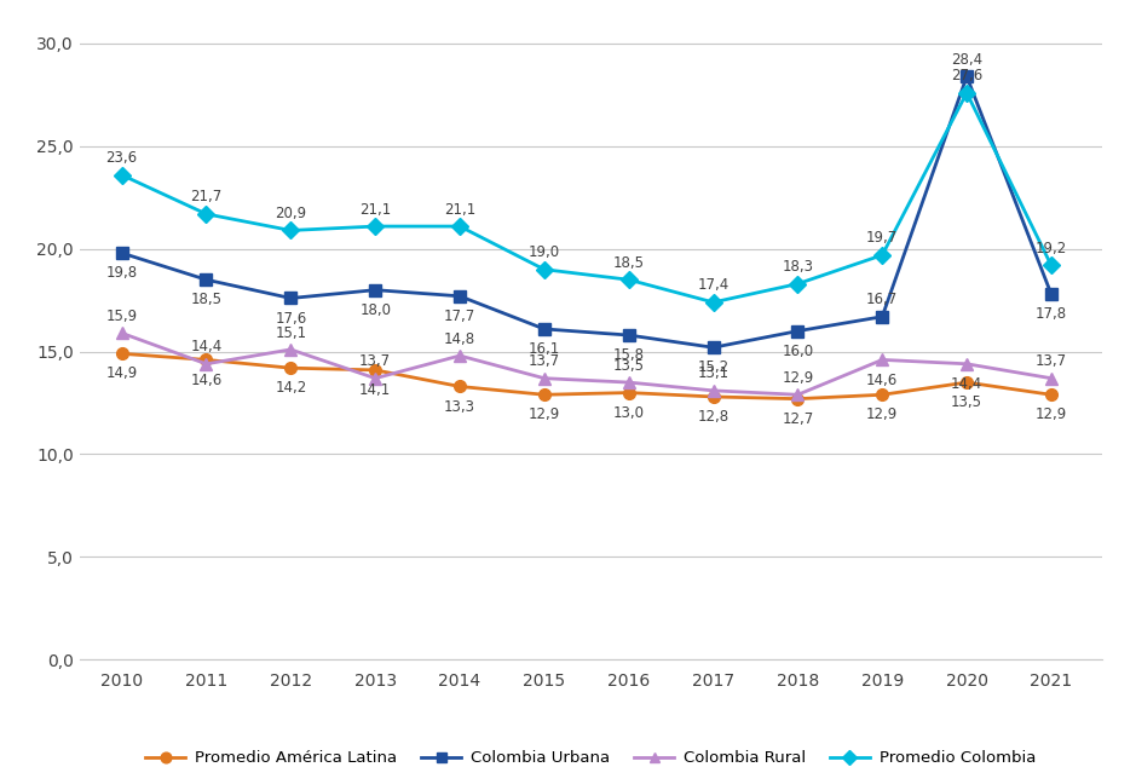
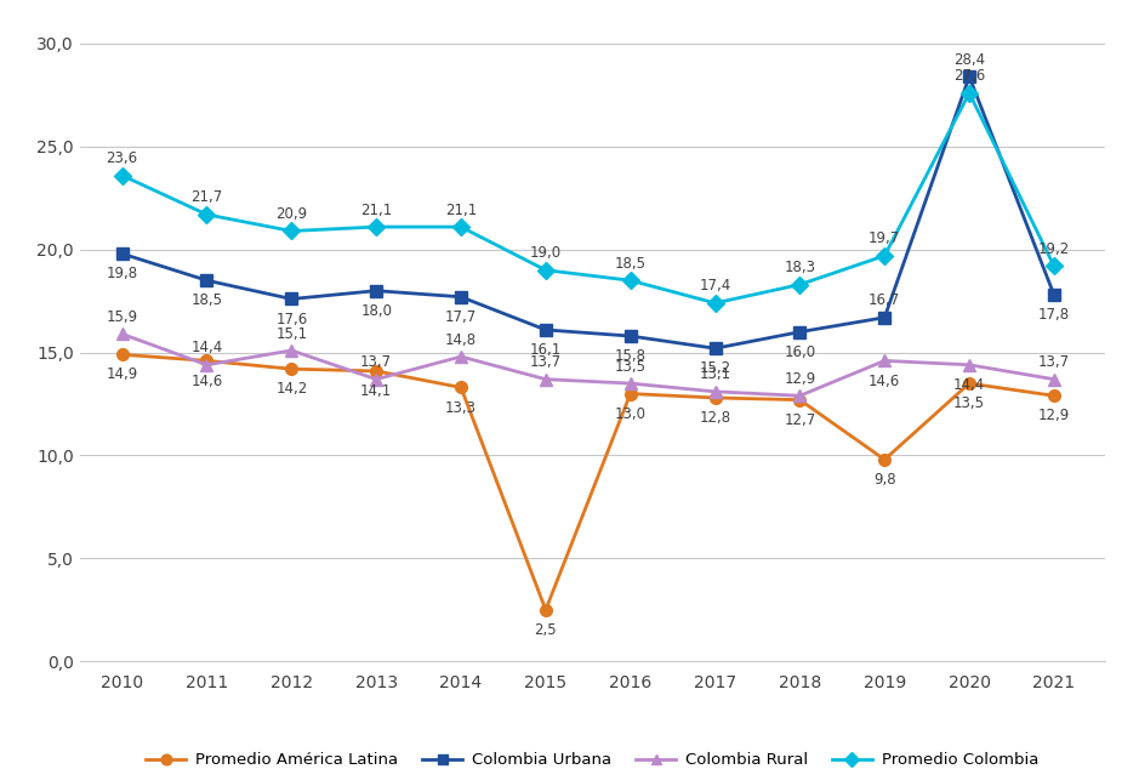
Promedio América Latina/2015: 12,9 -> 2,5
Promedio América Latina/2019: 12,9 -> 9,8
